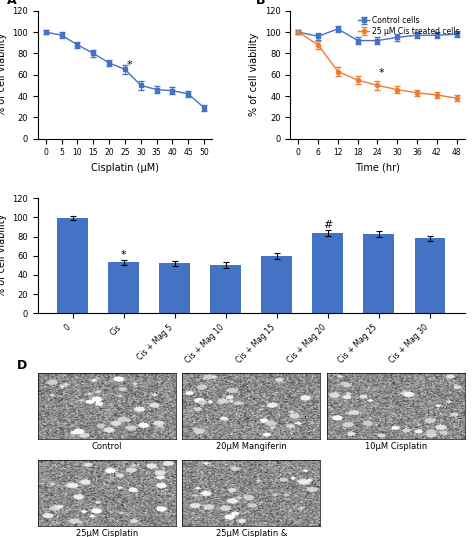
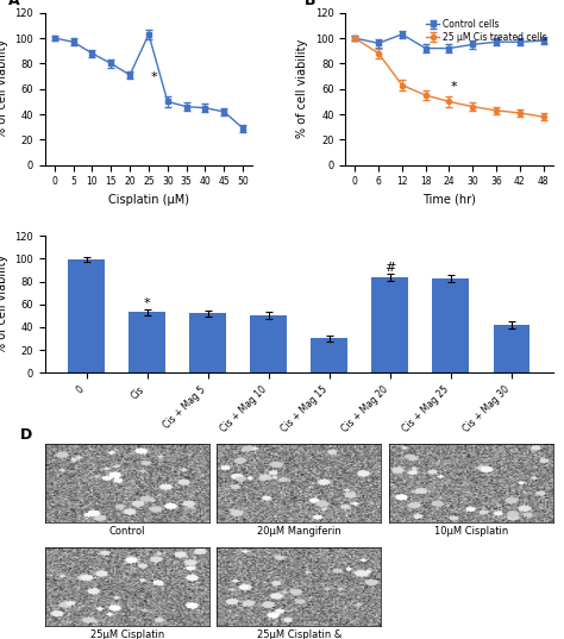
25: 65 -> 103
Cis + Mag 15: 60 -> 30
Cis + Mag 30: 78 -> 42
